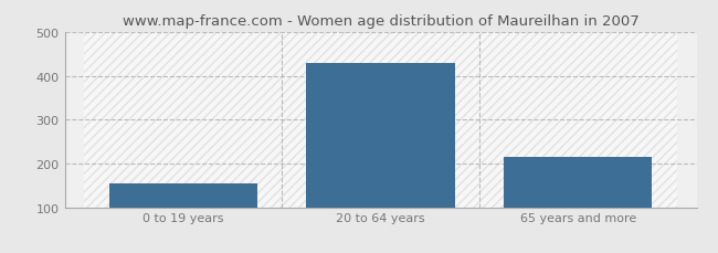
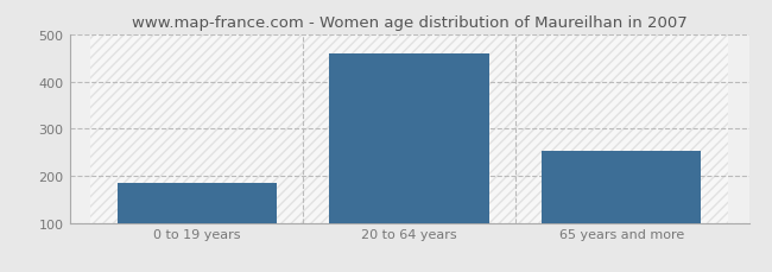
0 to 19 years: 155 -> 185
20 to 64 years: 430 -> 460
65 years and more: 215 -> 254
